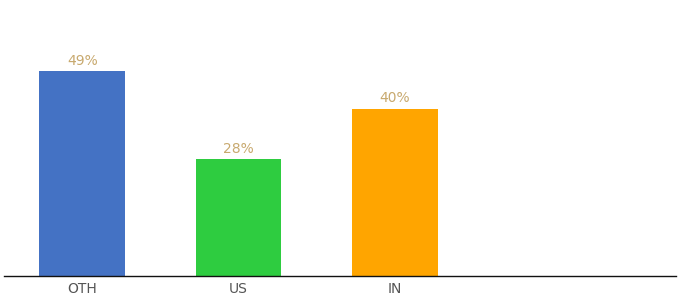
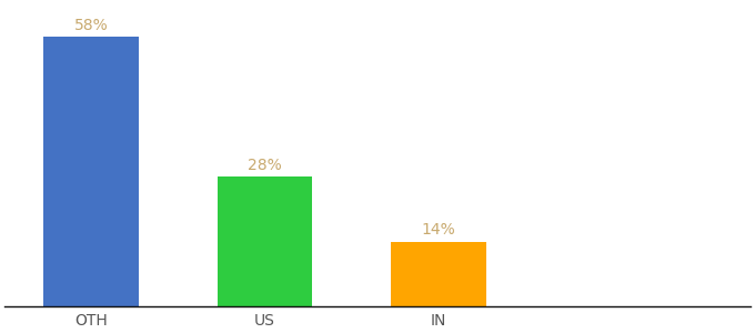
OTH: 49% -> 58%
IN: 40% -> 14%
